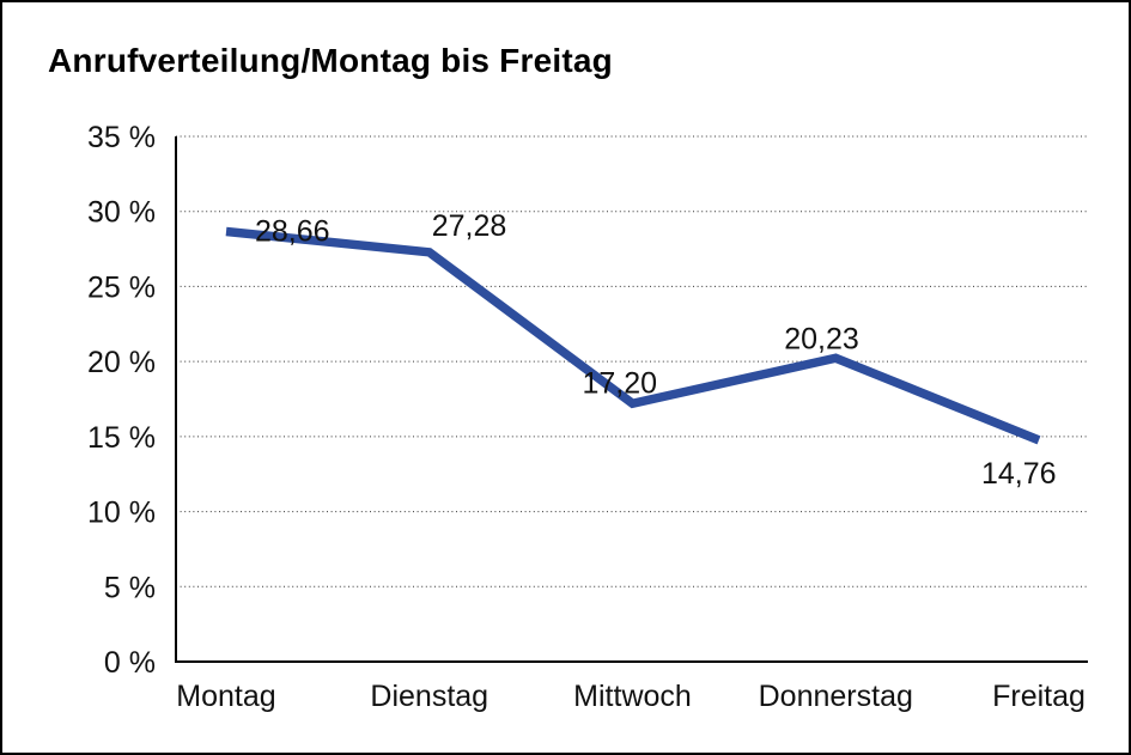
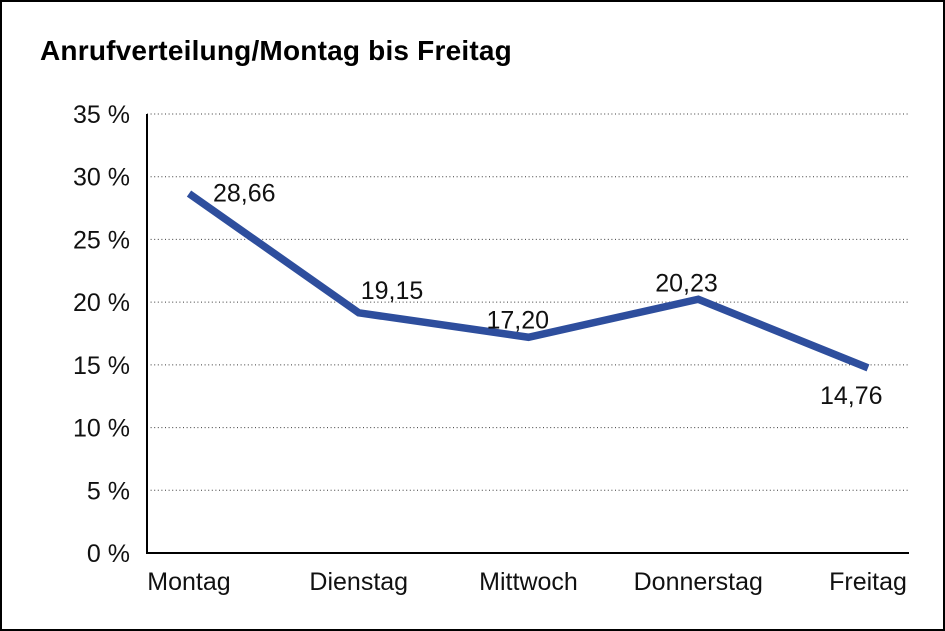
Dienstag: 27,28 -> 19,15
